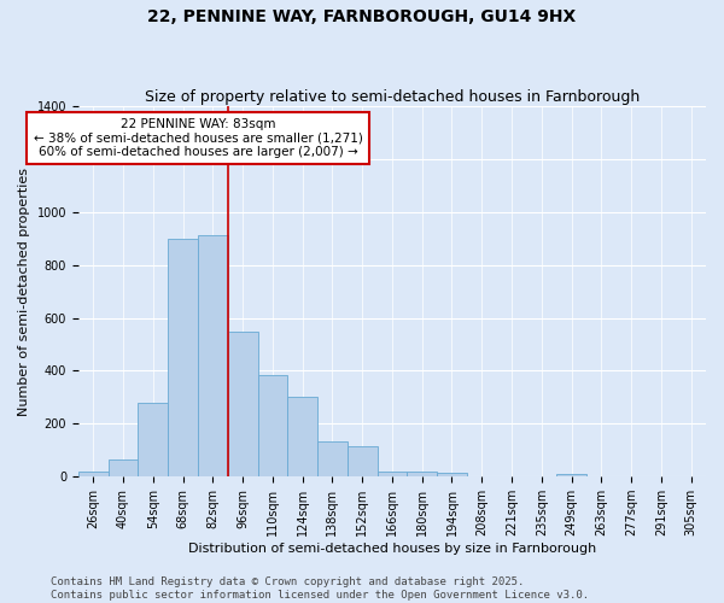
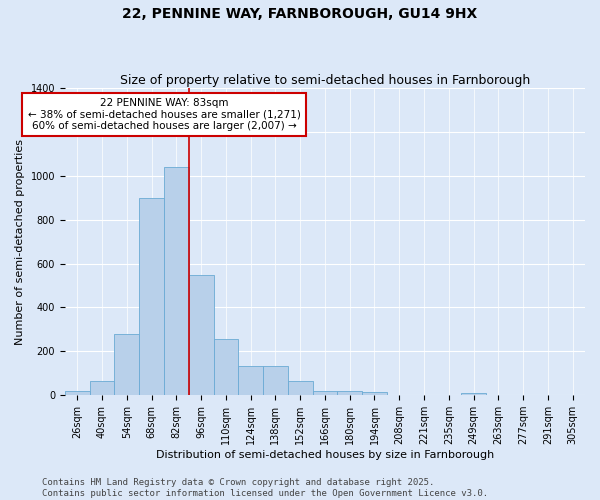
82sqm: 915 -> 1040
110sqm: 385 -> 255
124sqm: 300 -> 135
152sqm: 115 -> 65
